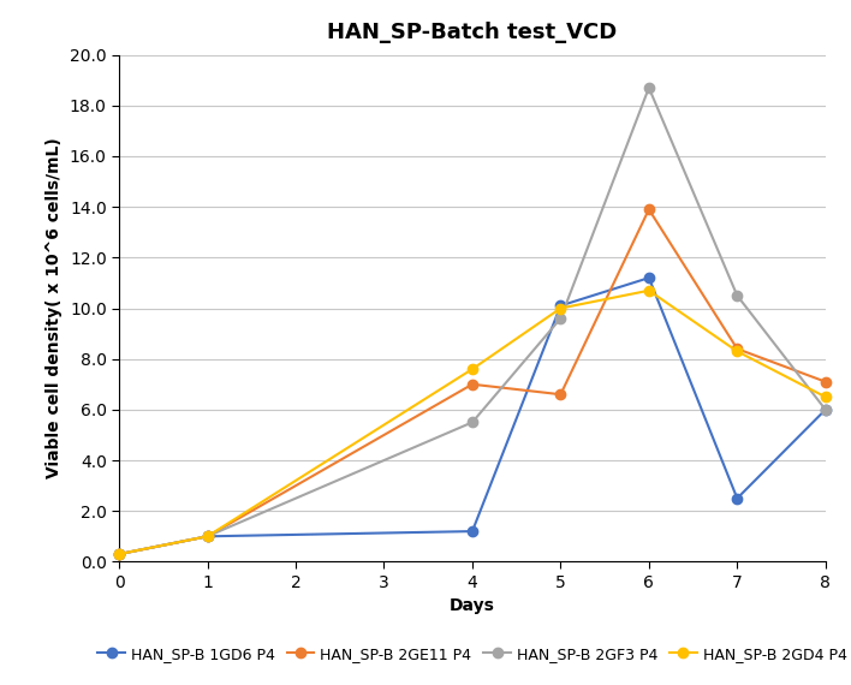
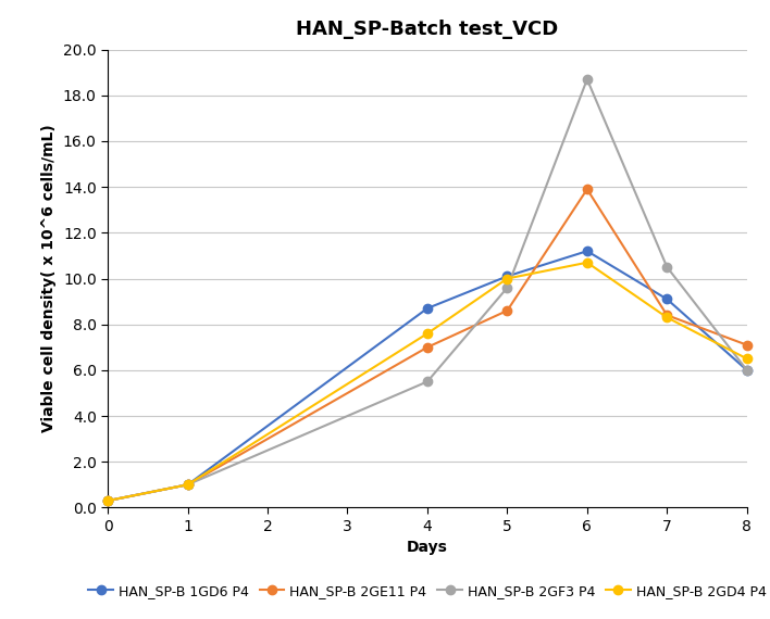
HAN_SP-B 1GD6 P4/4: 1.2 -> 8.7
HAN_SP-B 2GE11 P4/5: 6.6 -> 8.6
HAN_SP-B 1GD6 P4/7: 2.5 -> 9.1
